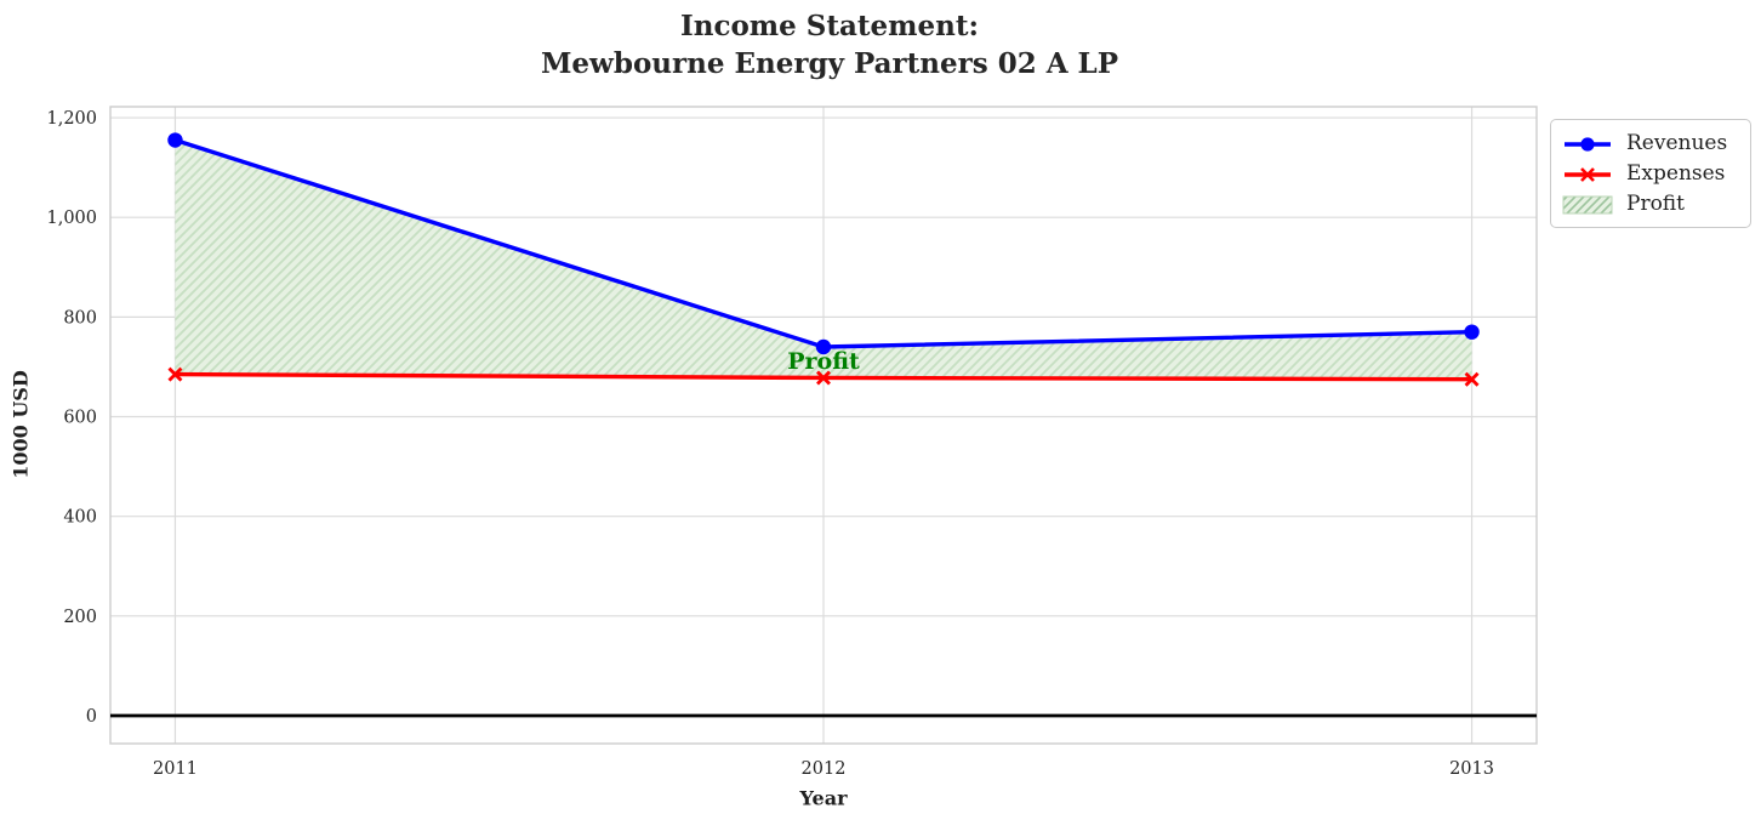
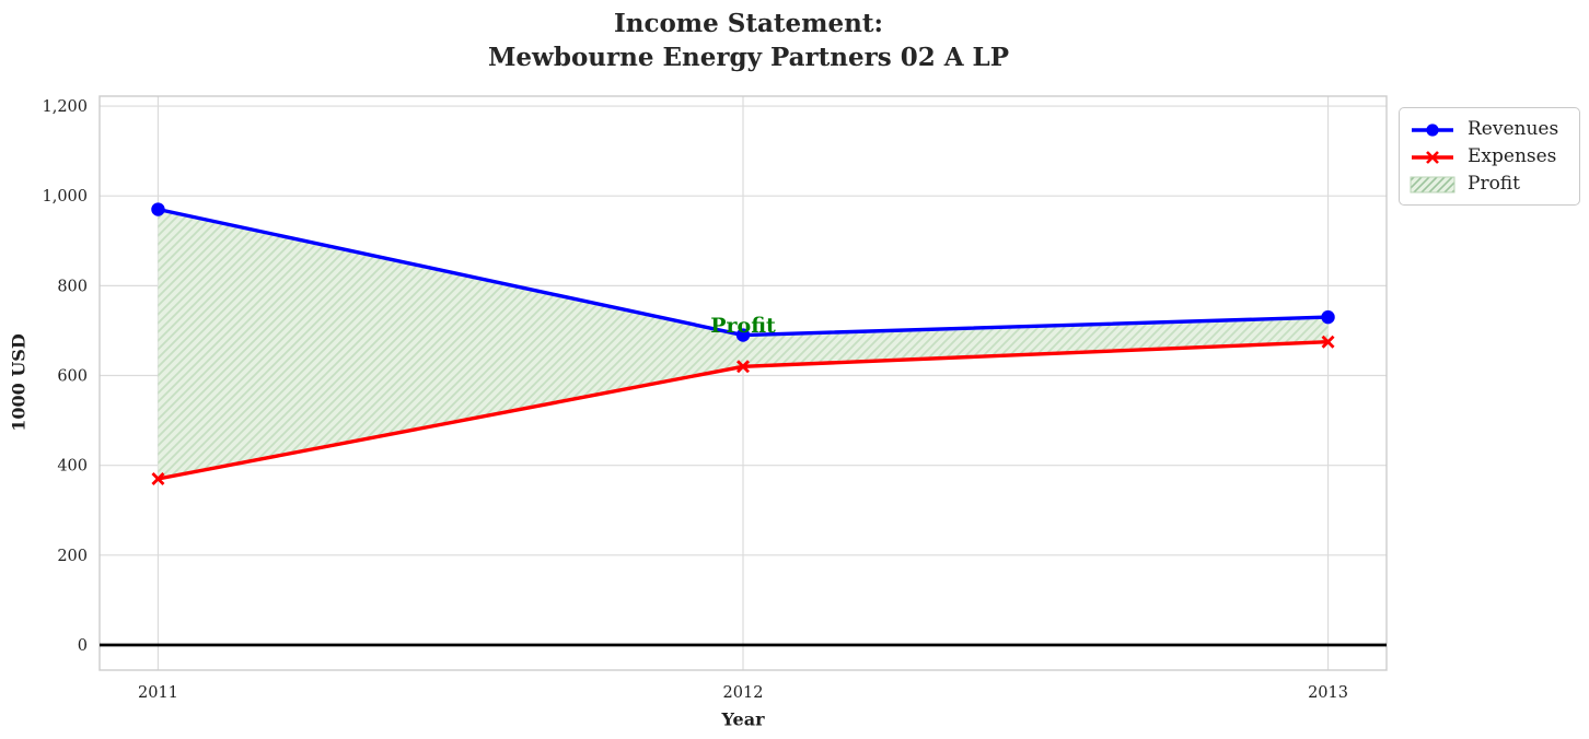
Revenues/2011: 1160 -> 970
Expenses/2011: 680 -> 370
Revenues/2012: 740 -> 690
Expenses/2012: 680 -> 620
Revenues/2013: 770 -> 730
